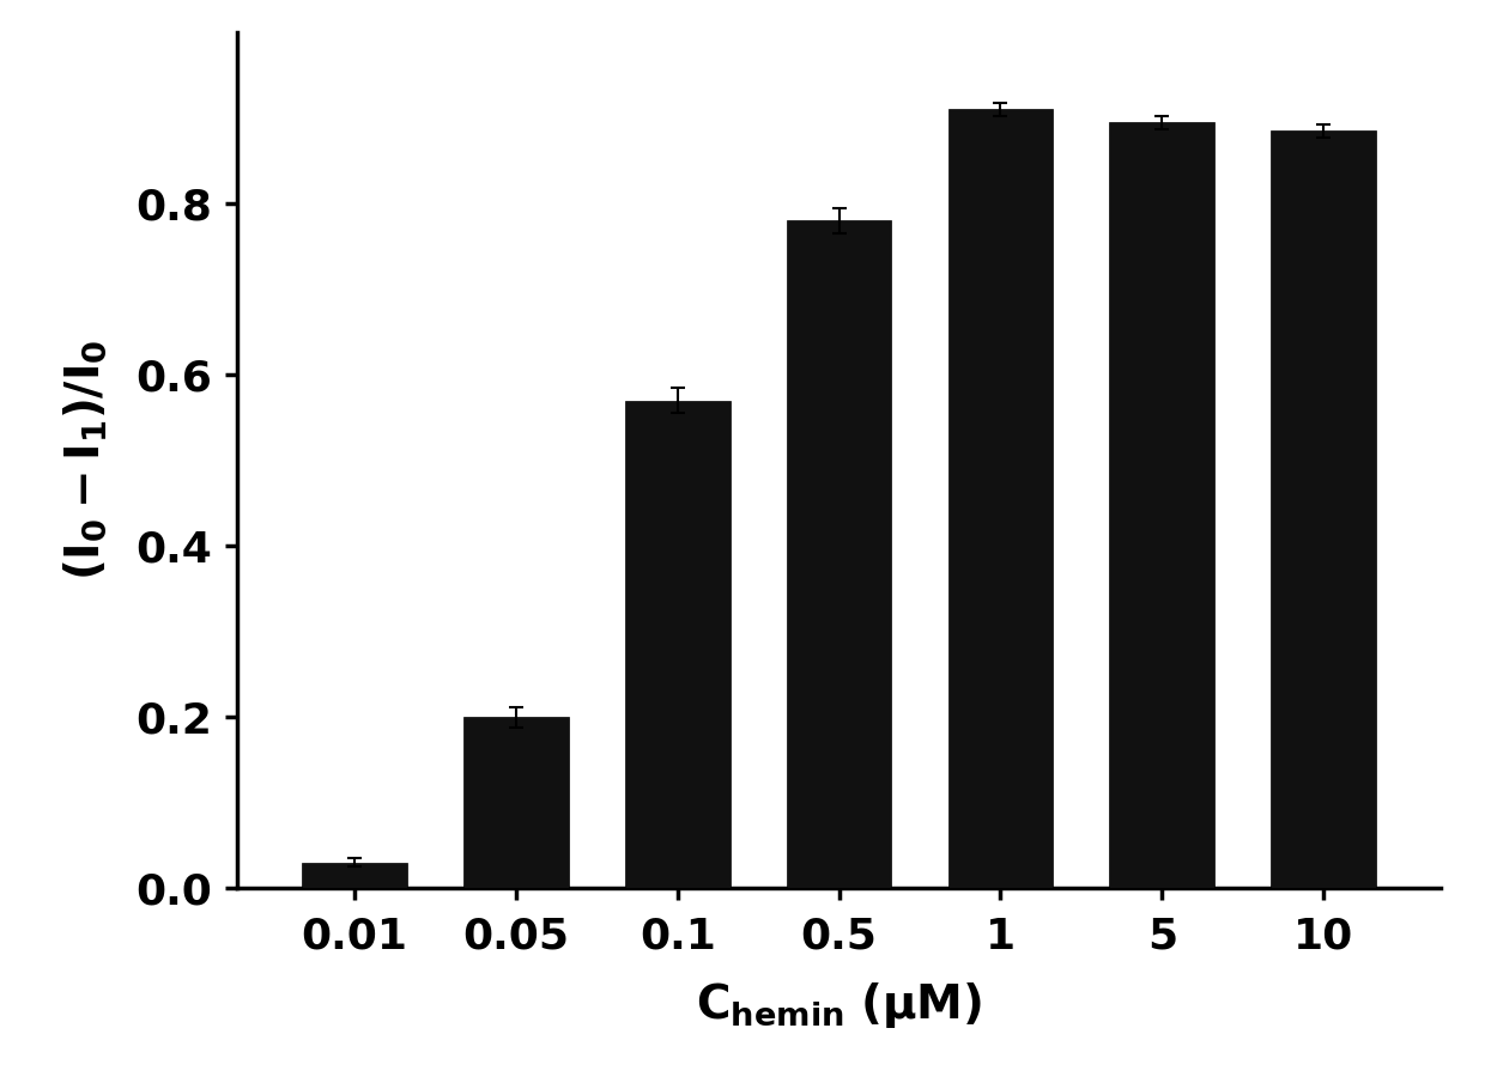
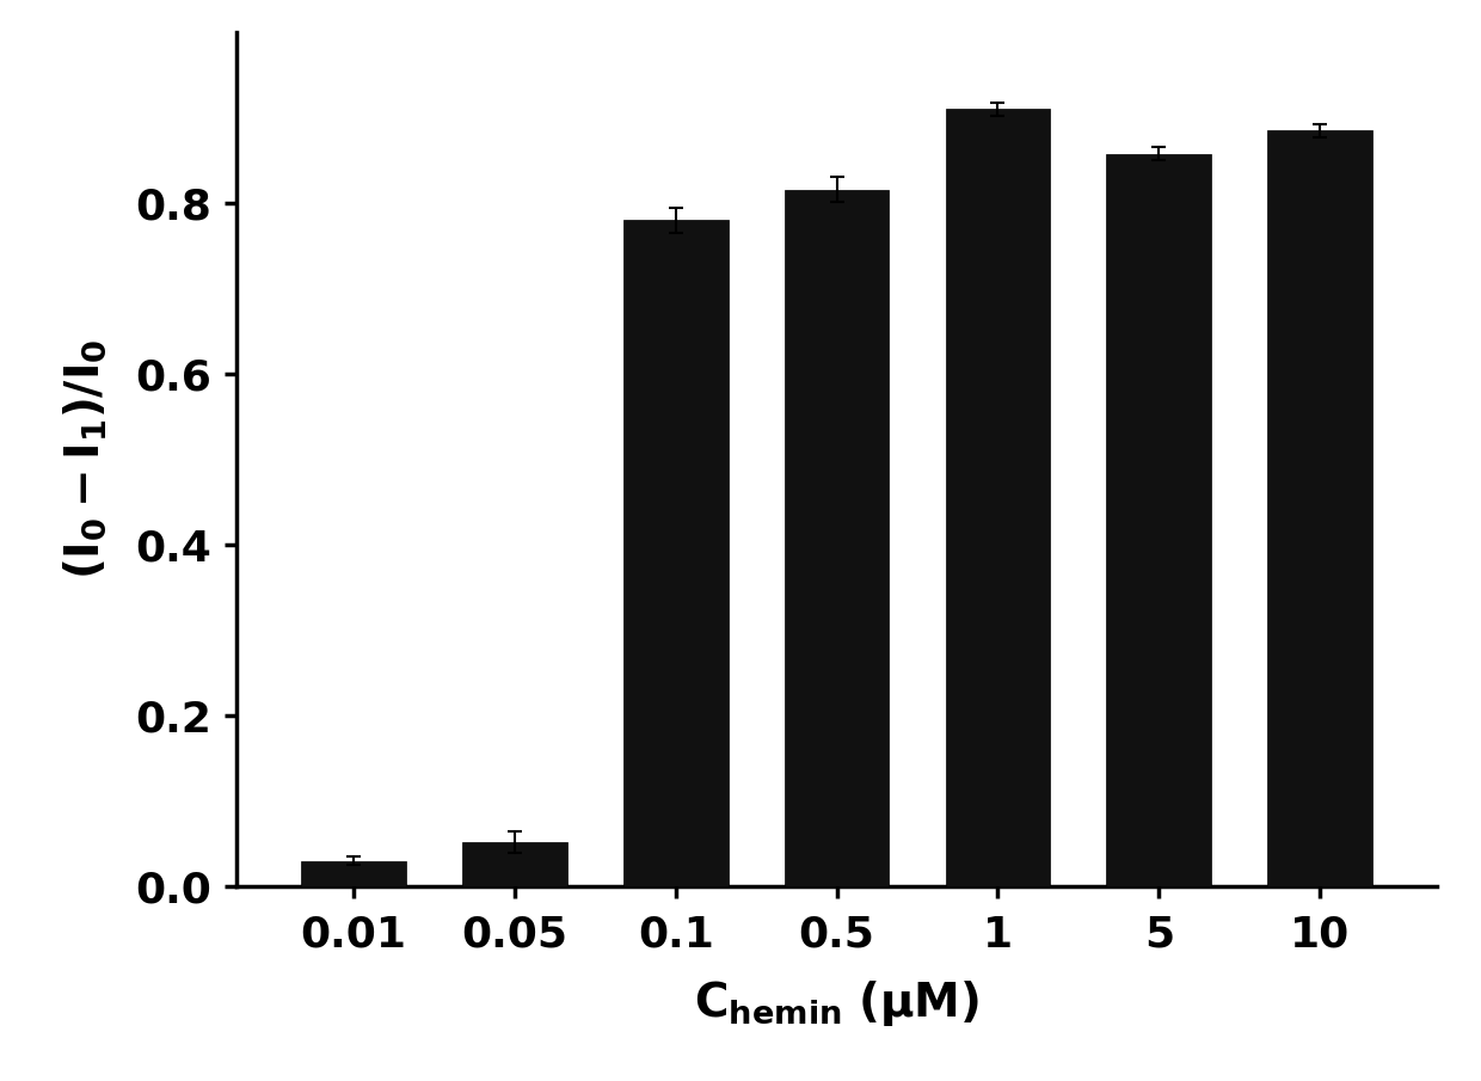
0.05: 0.200 -> 0.052
0.1: 0.570 -> 0.780
0.5: 0.780 -> 0.816
5: 0.895 -> 0.858
